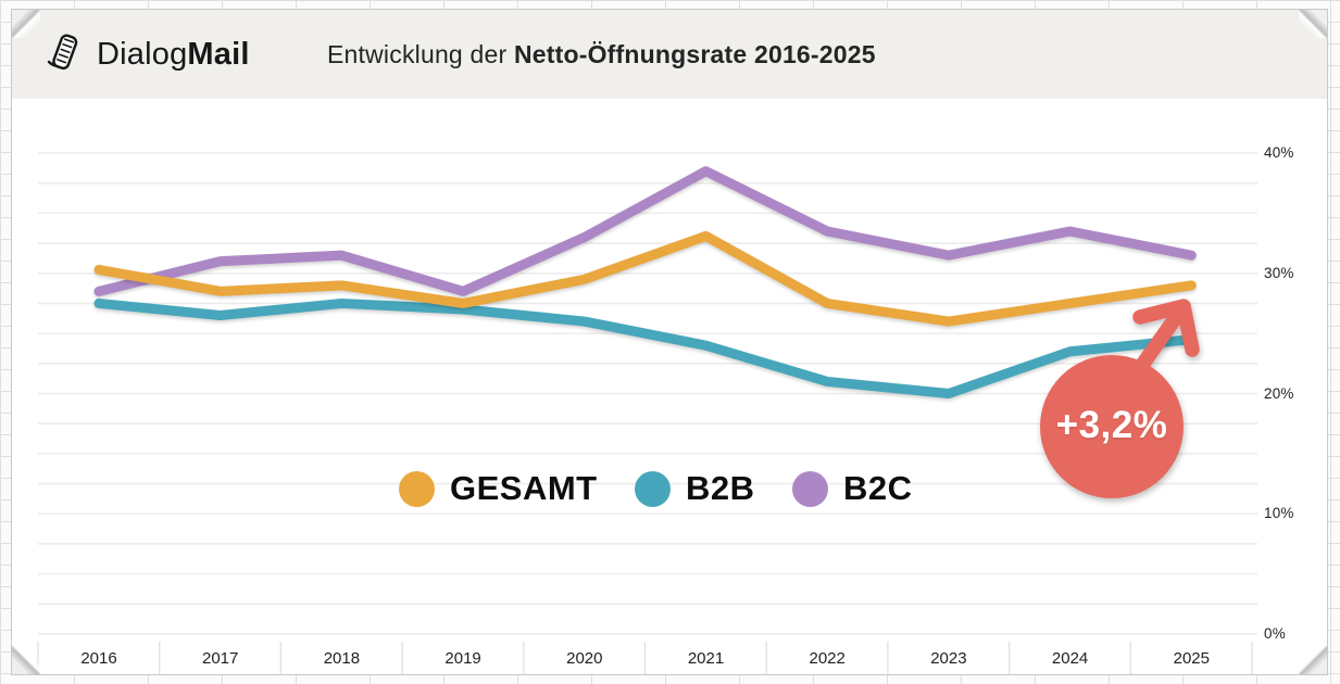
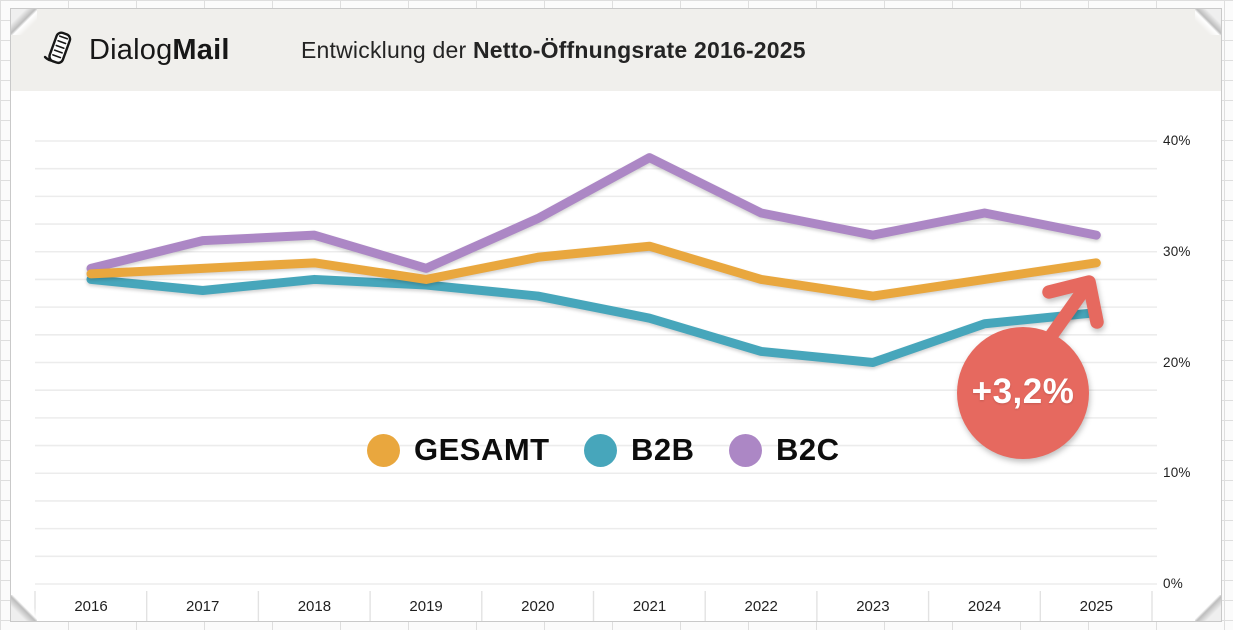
GESAMT/2016: 30.3% -> 28.0%
GESAMT/2021: 33.1% -> 30.5%
